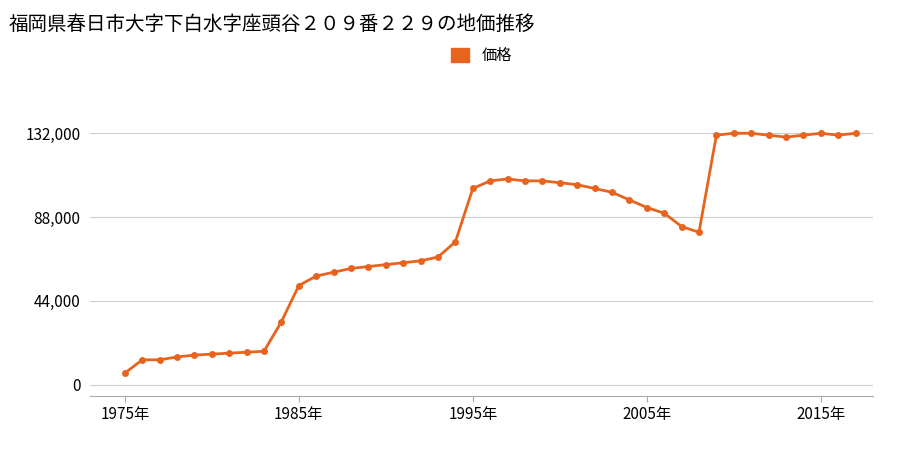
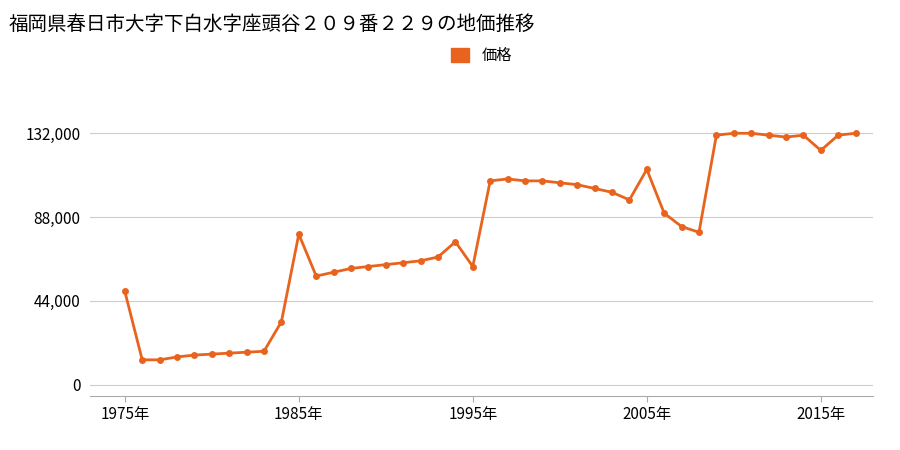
1975年: 6,000 -> 49,000
1985年: 52,000 -> 79,000
1995年: 103,000 -> 62,000
2005年: 93,000 -> 113,000
2015年: 132,000 -> 123,000
